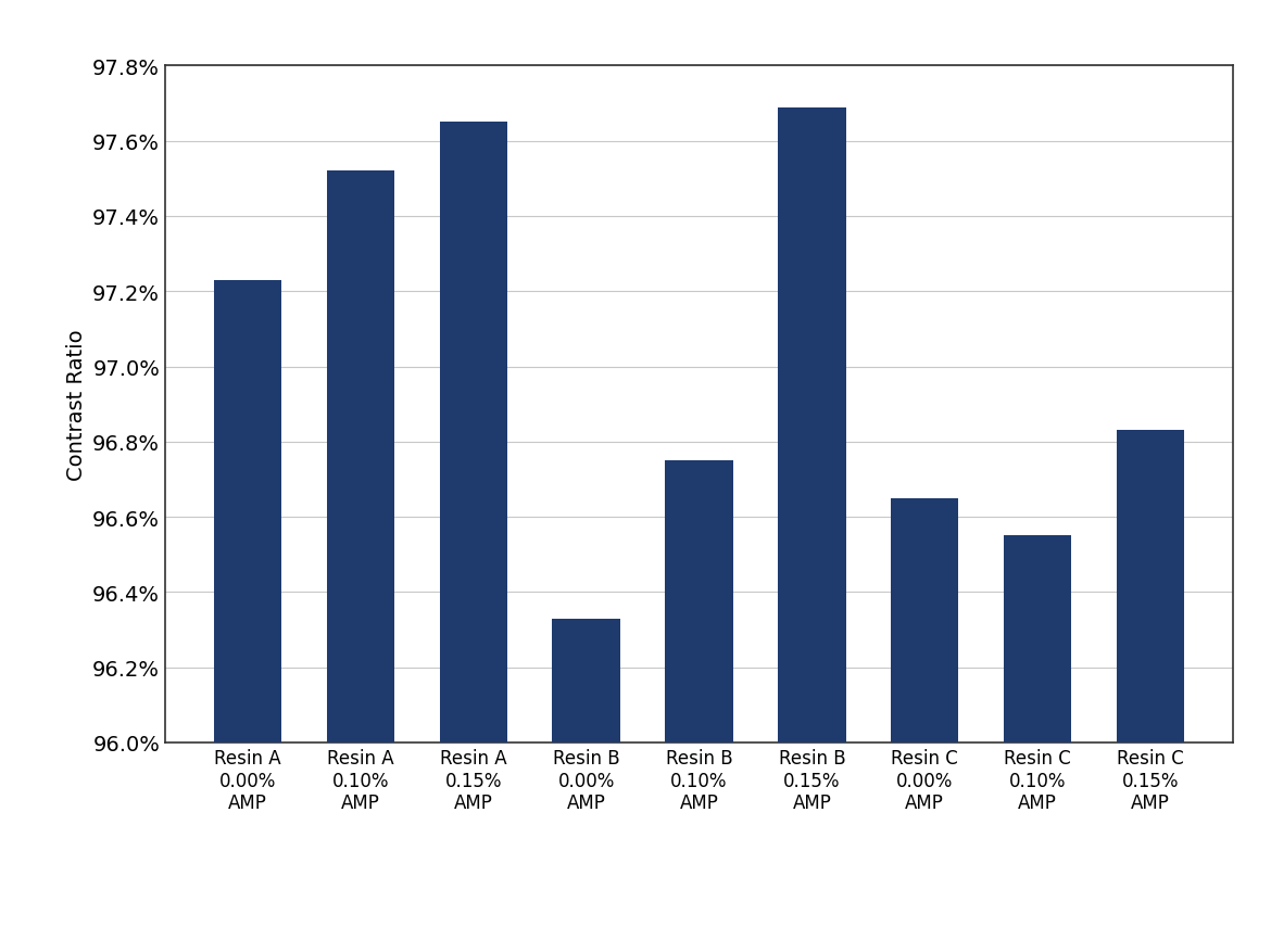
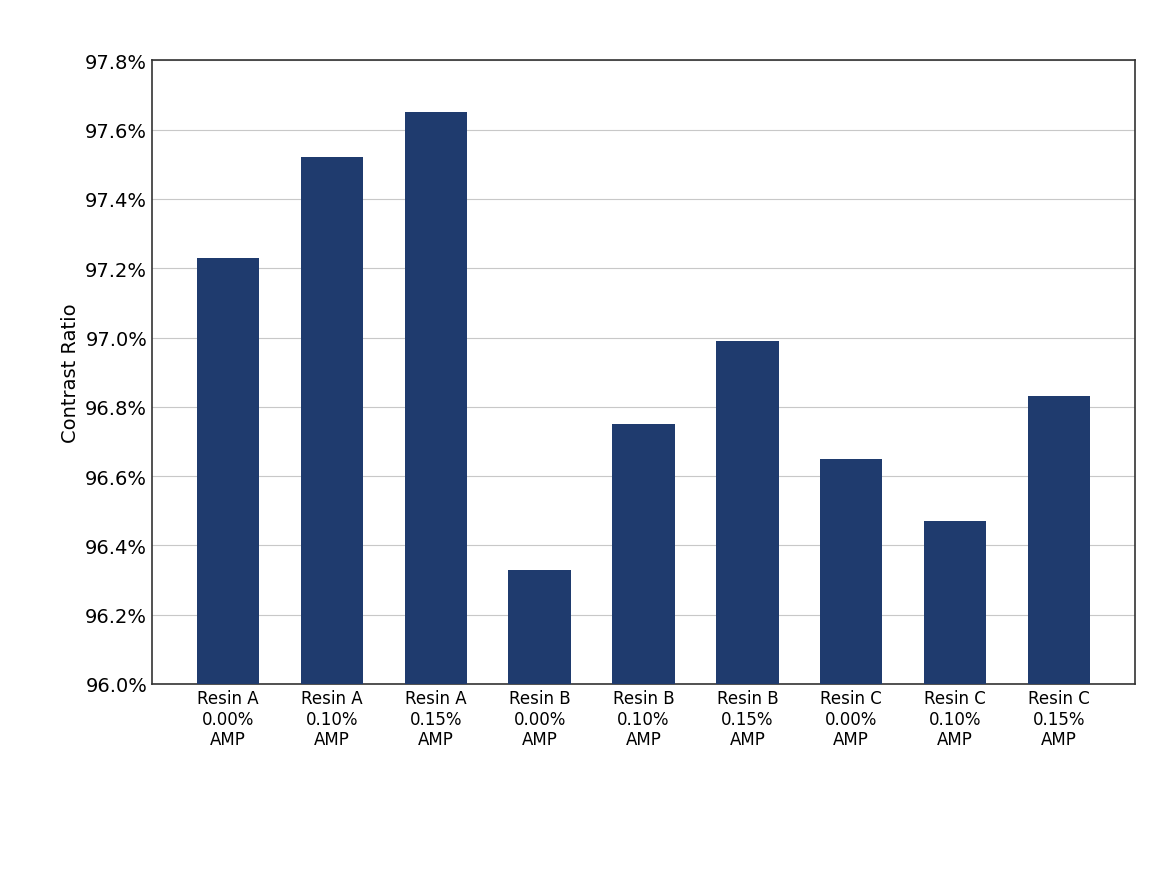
Resin B 0.15% AMP: 97.69% -> 96.99%
Resin C 0.10% AMP: 96.55% -> 96.47%
